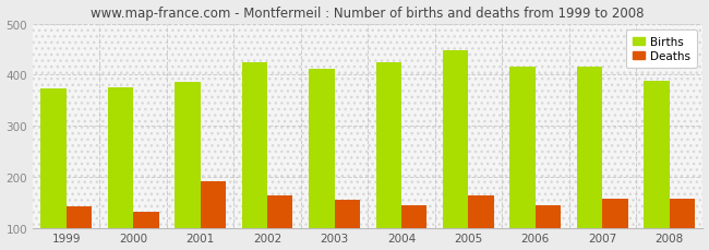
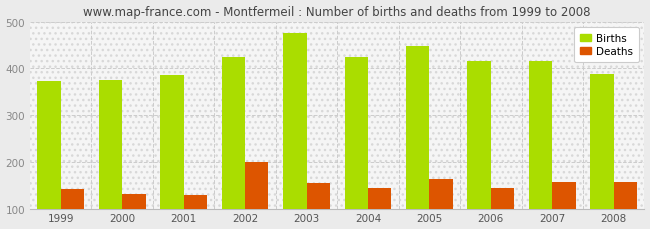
Deaths/2001: 192 -> 130
Deaths/2002: 163 -> 200
Births/2003: 412 -> 475
